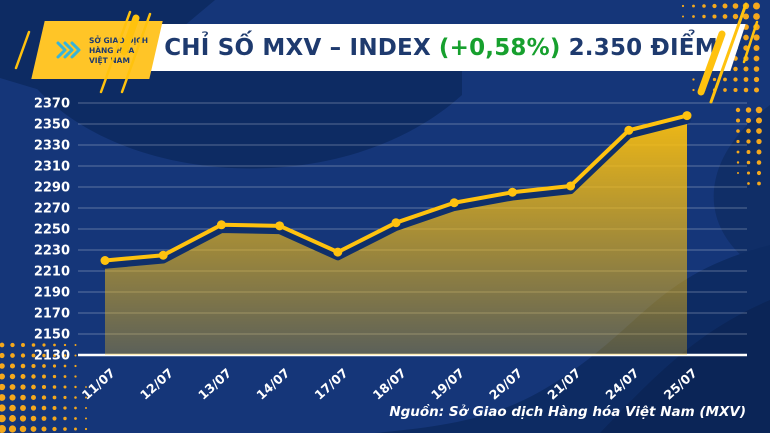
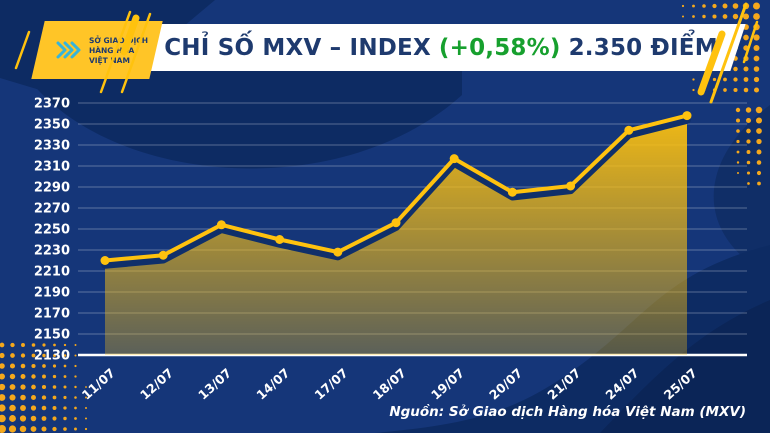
14/07: 2253 -> 2240
19/07: 2275 -> 2317
